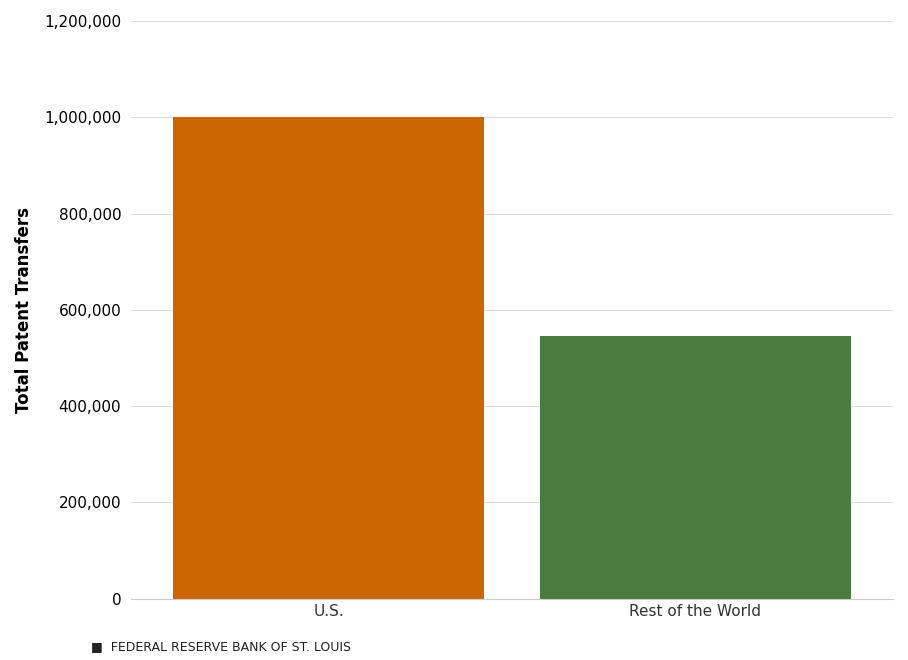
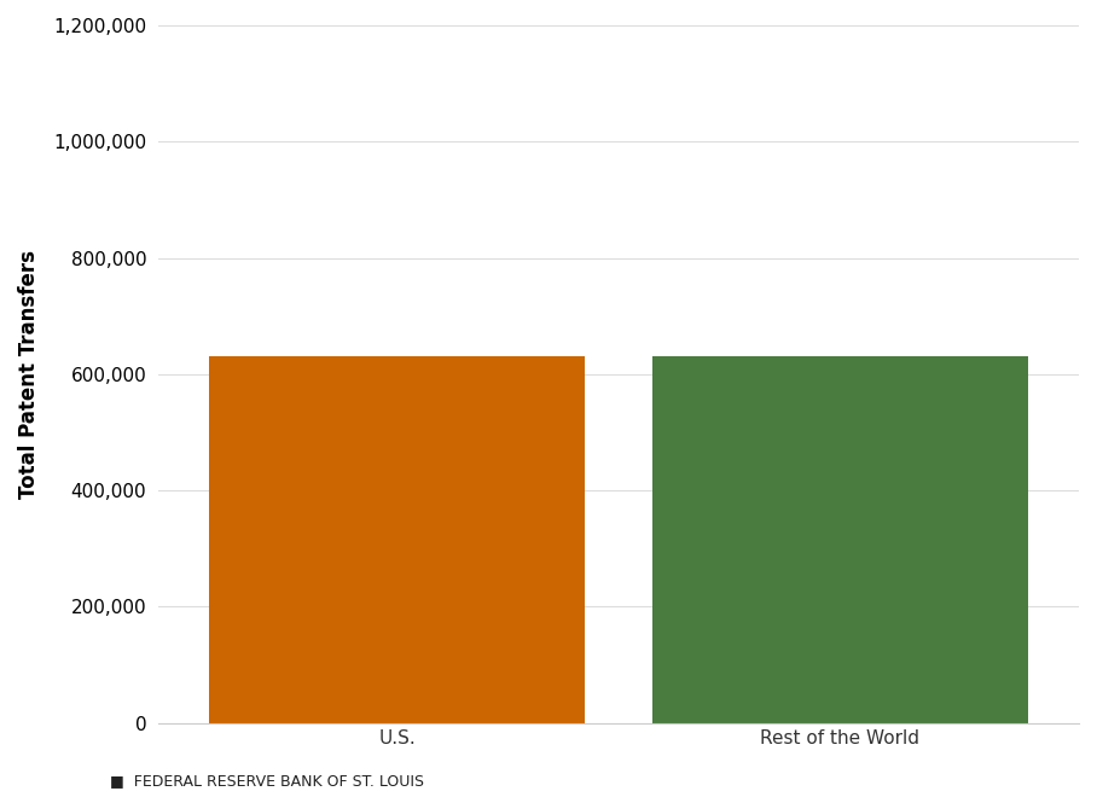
U.S.: 1,000,000 -> 630,000
Rest of the World: 545,000 -> 630,000
